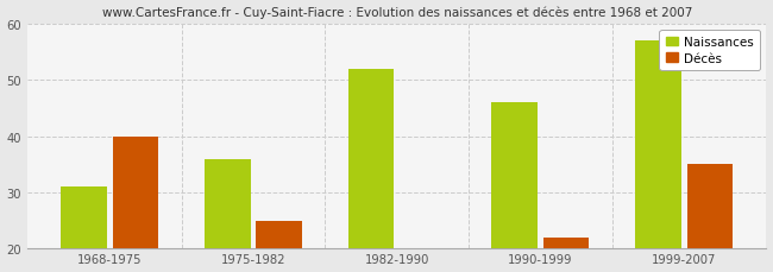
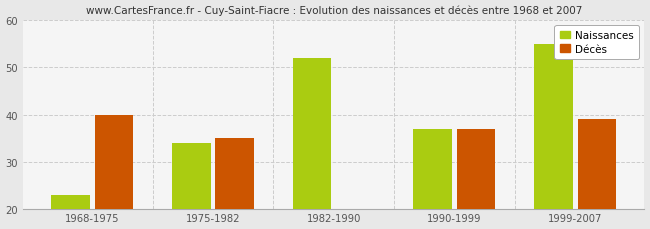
Naissances/1968-1975: 31 -> 23
Naissances/1975-1982: 36 -> 34
Décès/1975-1982: 25 -> 35
Naissances/1990-1999: 46 -> 37
Décès/1990-1999: 22 -> 37
Naissances/1999-2007: 57 -> 55
Décès/1999-2007: 35 -> 39
